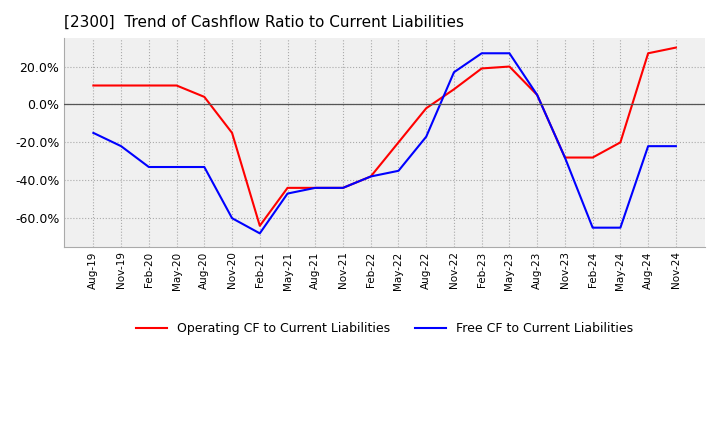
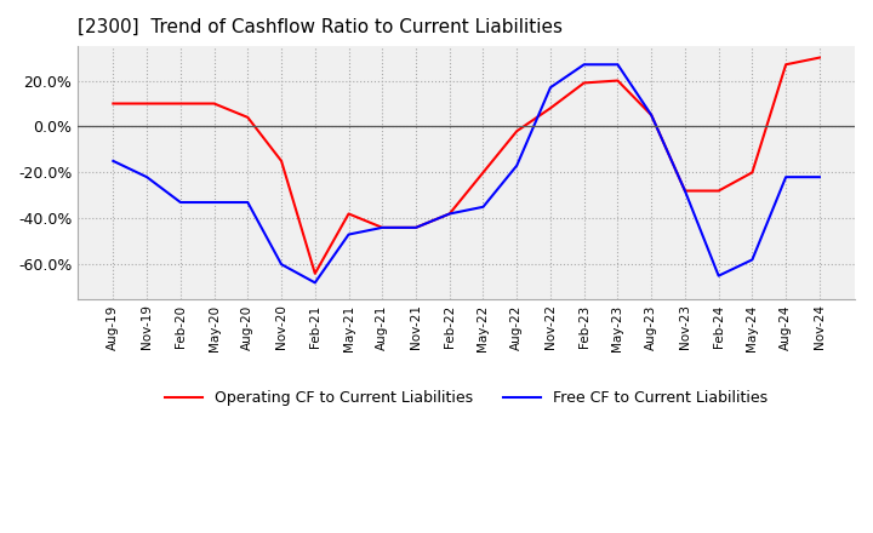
Operating CF to Current Liabilities/May-21: -44% -> -38%
Free CF to Current Liabilities/May-24: -65% -> -58%
